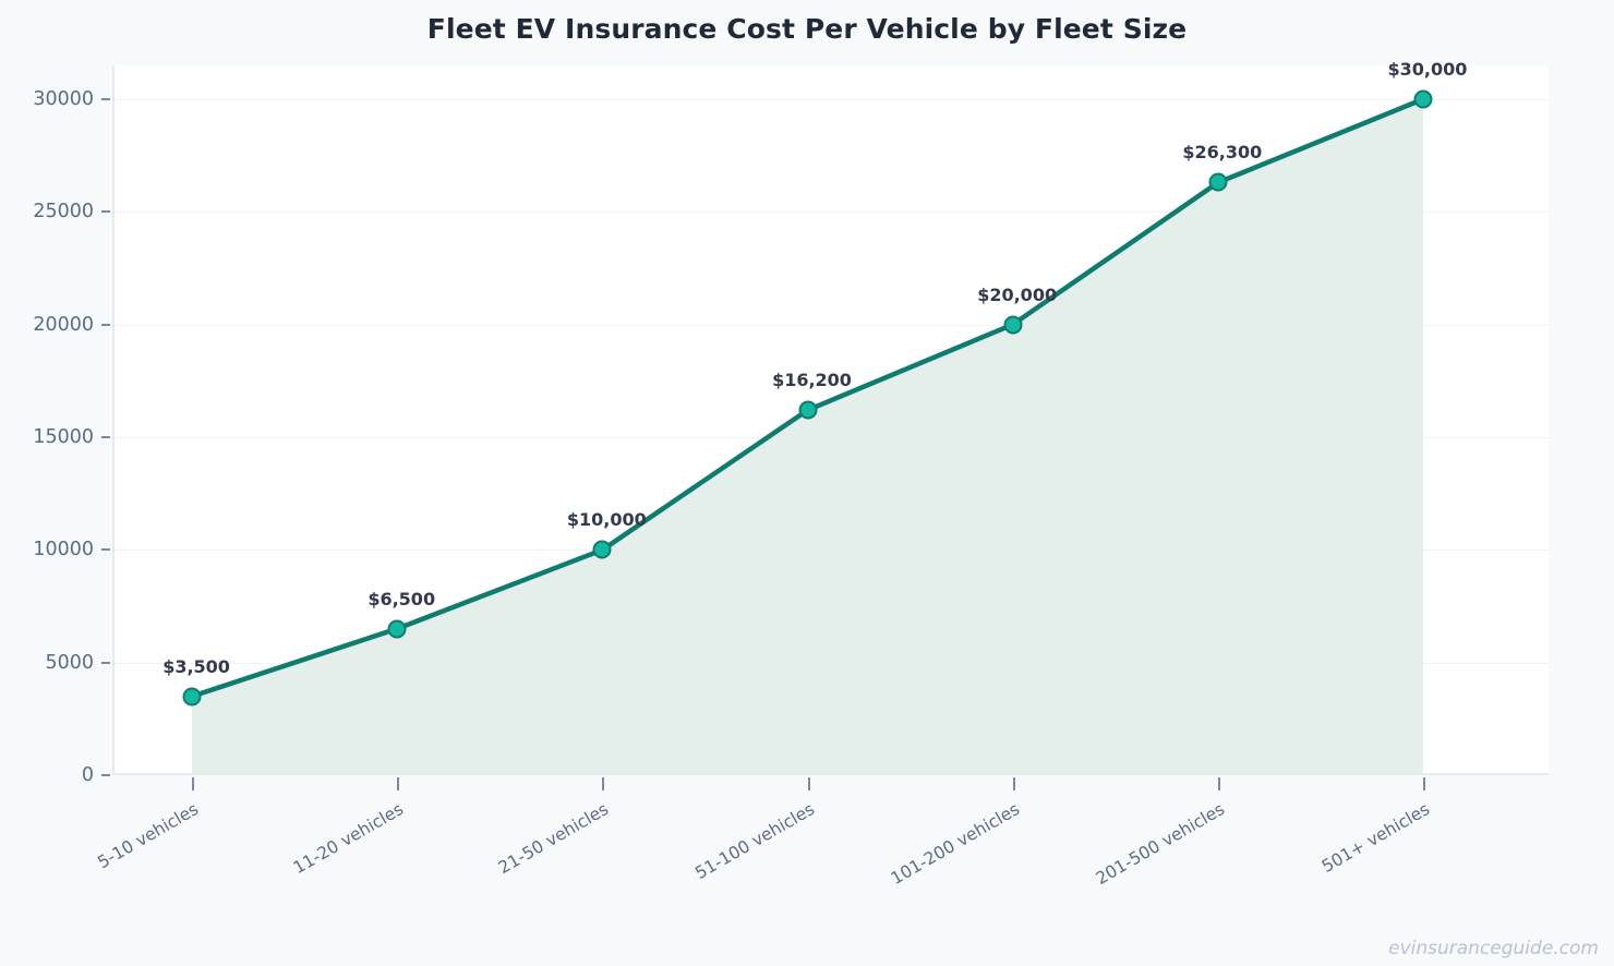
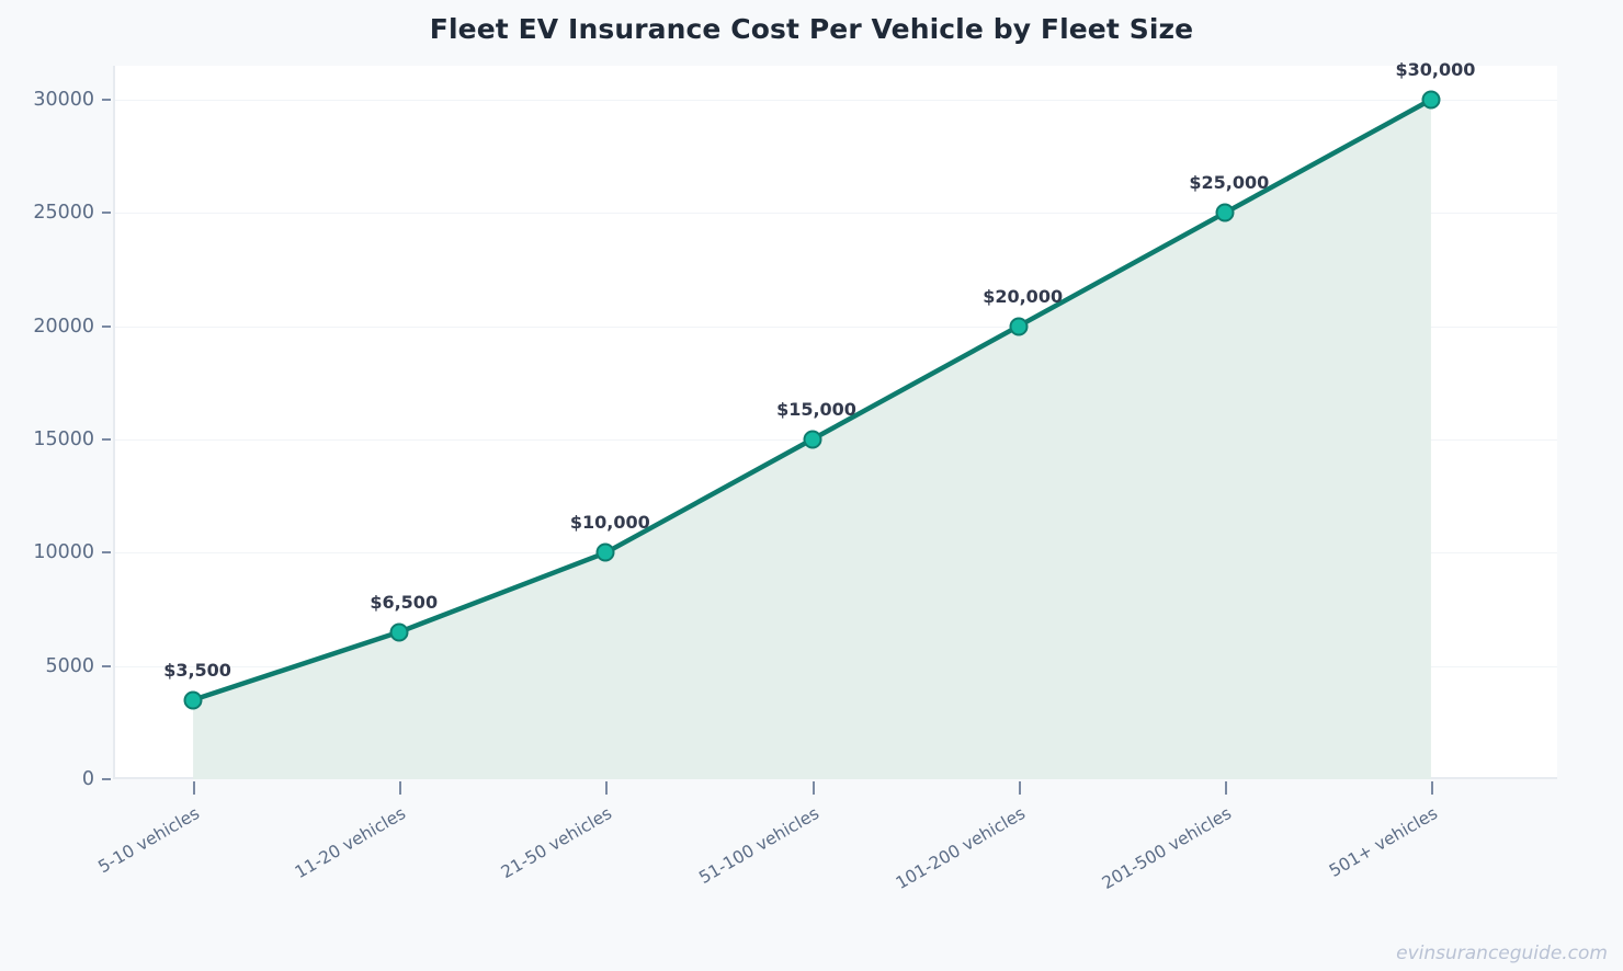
51-100 vehicles: $16,200 -> $15,000
201-500 vehicles: $26,300 -> $25,000
